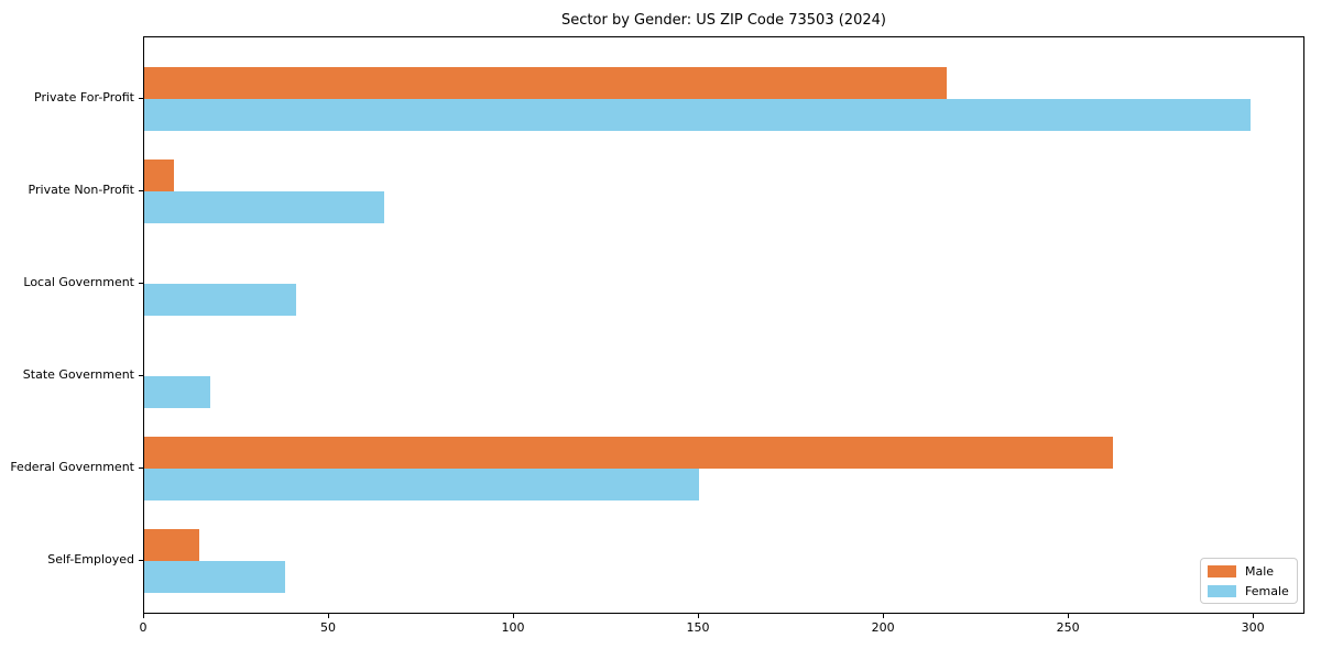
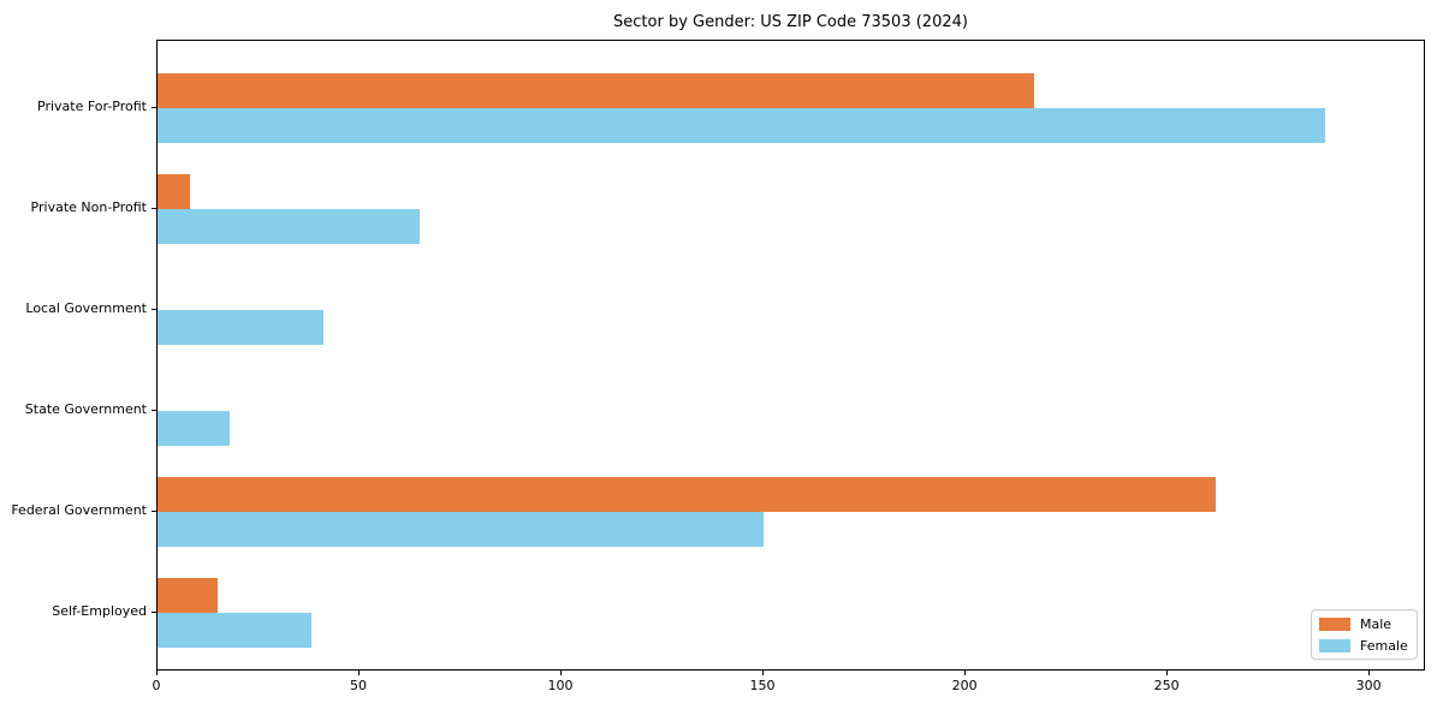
Female/Private For-Profit: 299 -> 289
